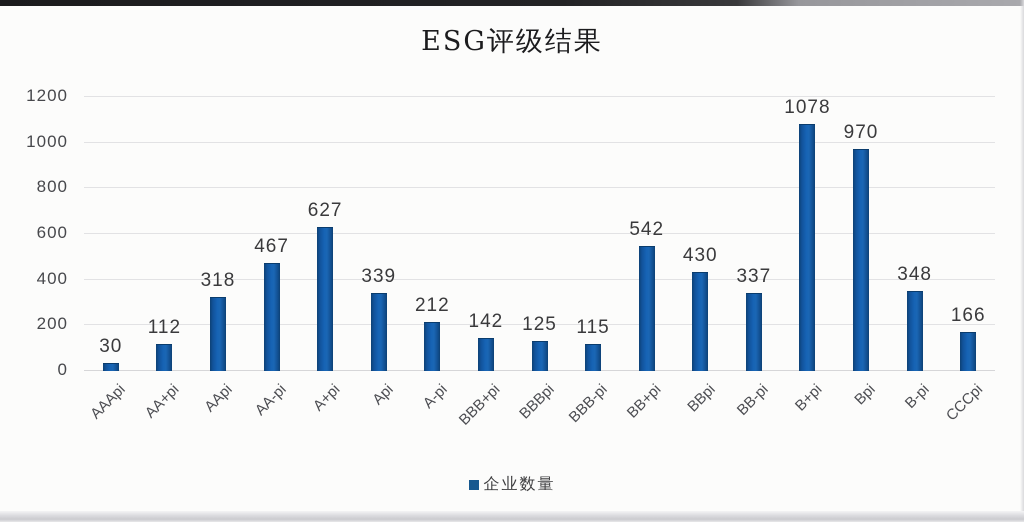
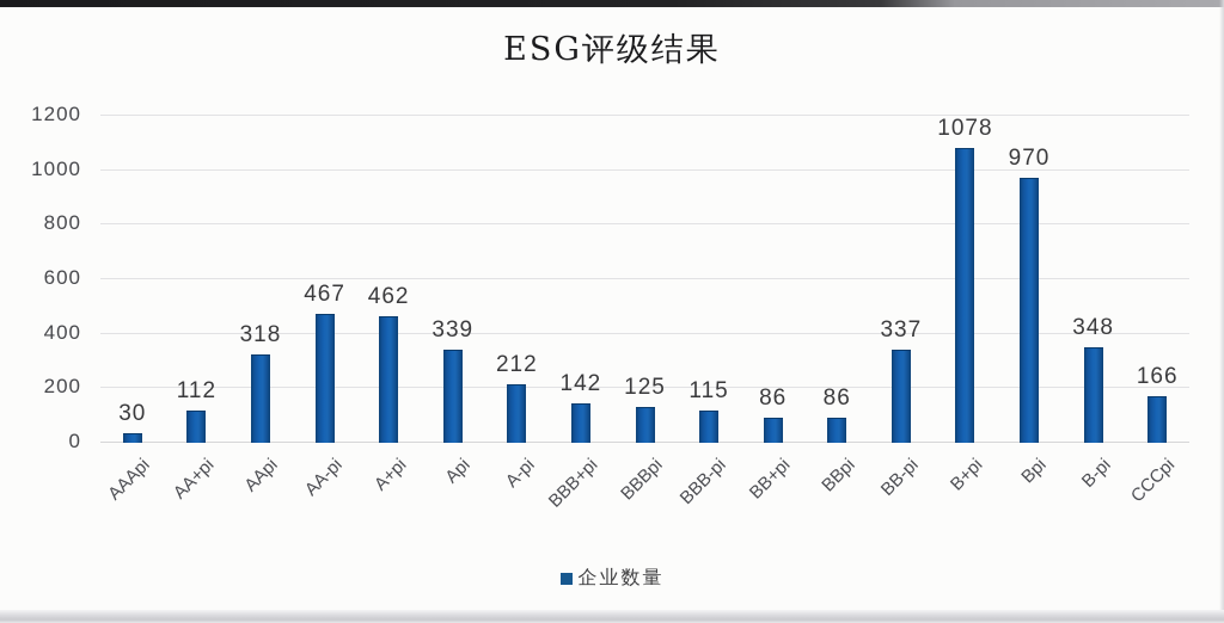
A+pi: 627 -> 462
BB+pi: 542 -> 86
BBpi: 430 -> 86
